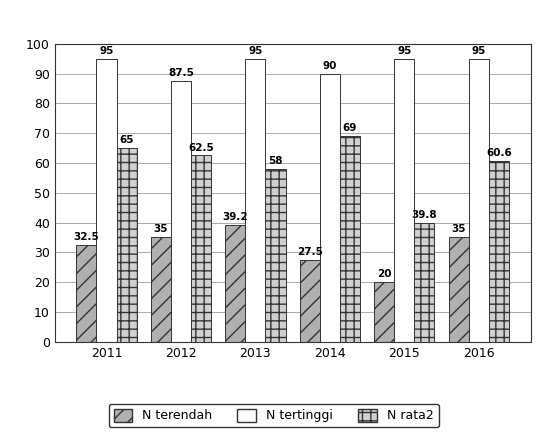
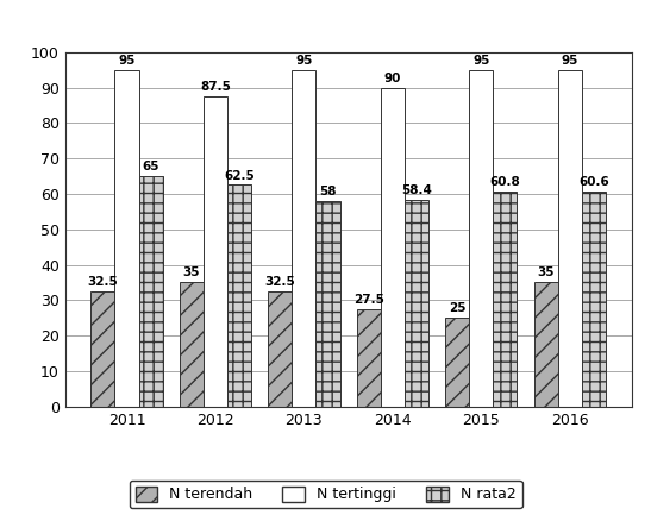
N terendah/2013: 39.2 -> 32.5
N rata2/2014: 69 -> 58.4
N terendah/2015: 20 -> 25
N rata2/2015: 39.8 -> 60.8
